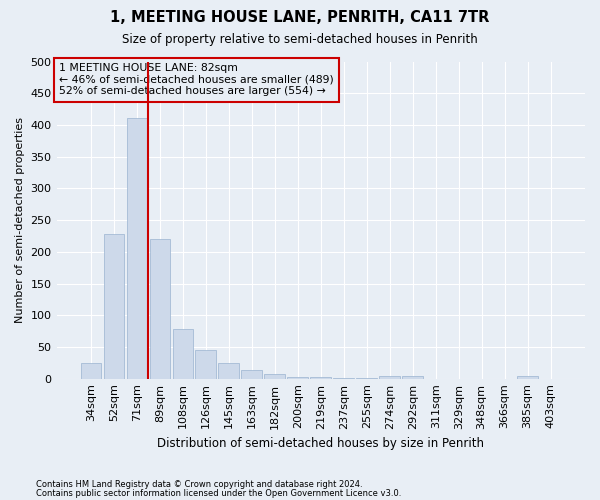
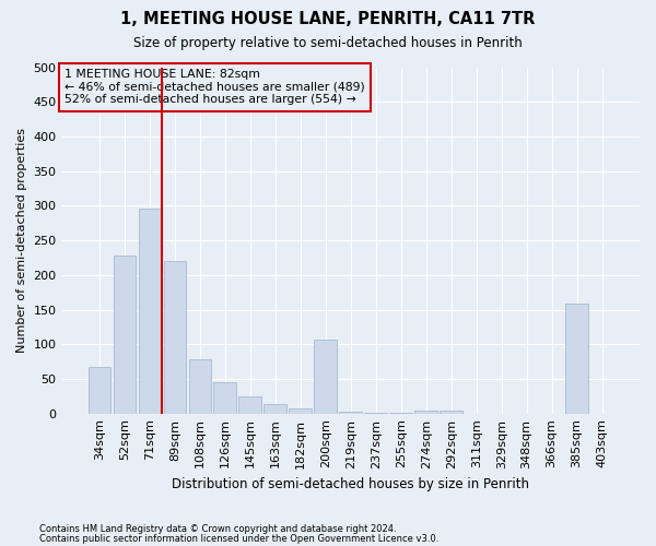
34sqm: 25 -> 68
71sqm: 411 -> 296
200sqm: 3 -> 106
385sqm: 4 -> 158
